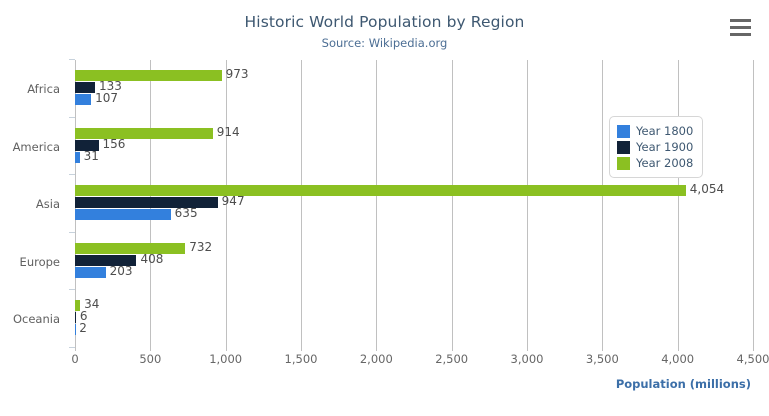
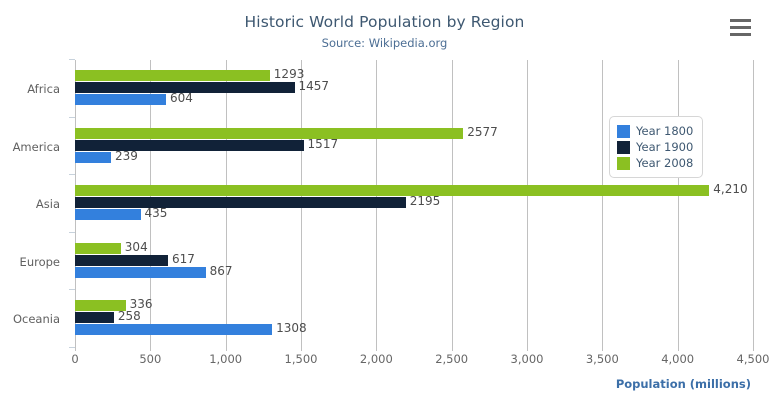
Year 1800/Africa: 107 -> 604
Year 1900/Africa: 133 -> 1457
Year 2008/Africa: 973 -> 1293
Year 1800/America: 31 -> 239
Year 1900/America: 156 -> 1517
Year 2008/America: 914 -> 2577
Year 1800/Asia: 635 -> 435
Year 1900/Asia: 947 -> 2195
Year 2008/Asia: 4,054 -> 4,210
Year 1800/Europe: 203 -> 867
Year 1900/Europe: 408 -> 617
Year 2008/Europe: 732 -> 304
Year 1800/Oceania: 2 -> 1308
Year 1900/Oceania: 6 -> 258
Year 2008/Oceania: 34 -> 336
